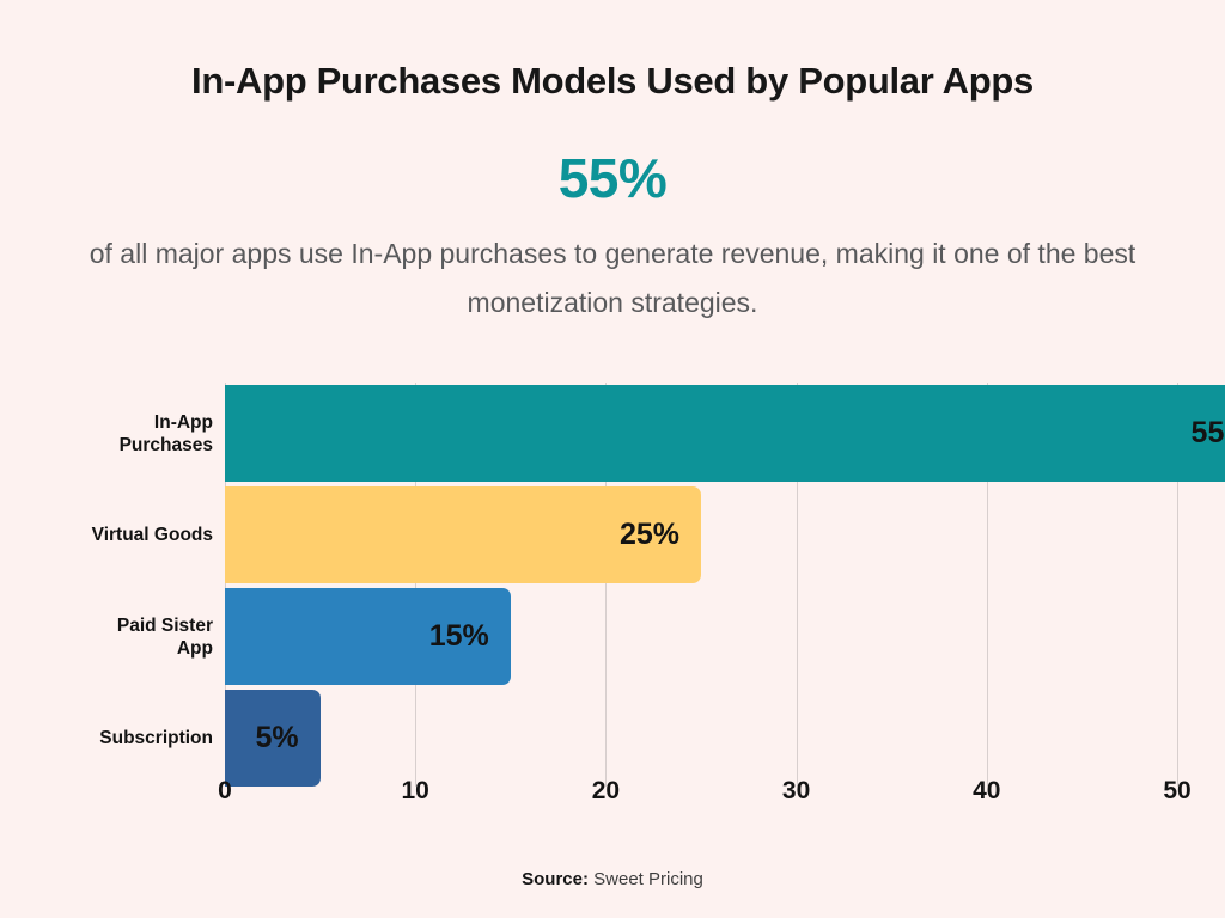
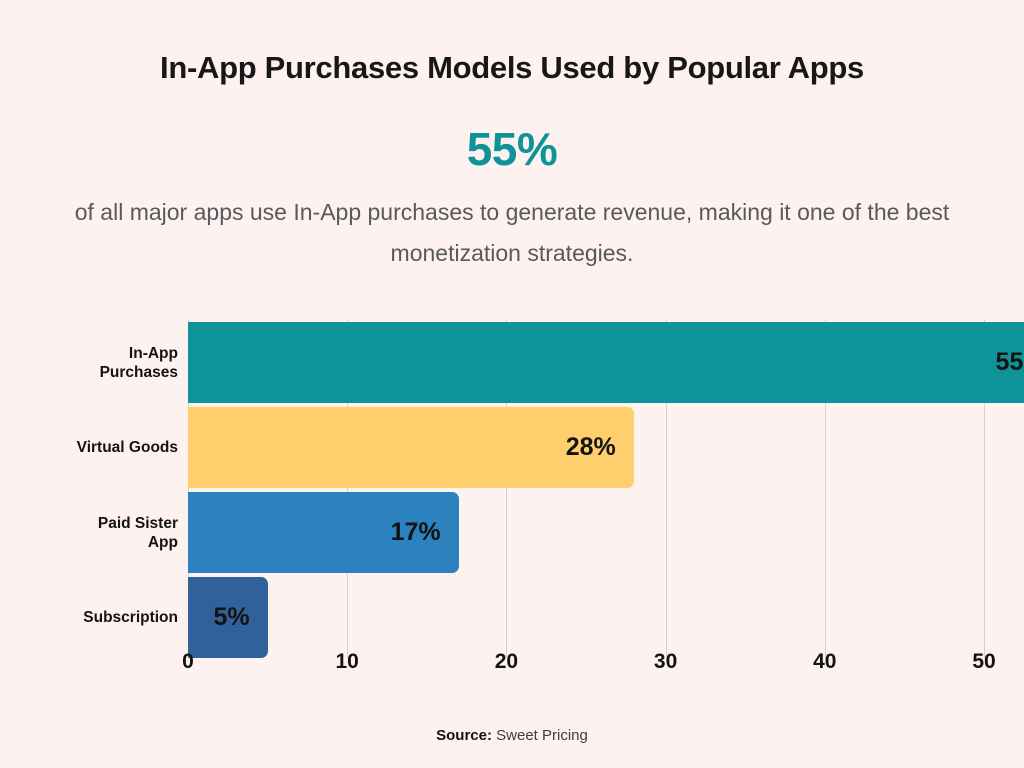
Virtual Goods: 25% -> 28%
Paid Sister App: 15% -> 17%
